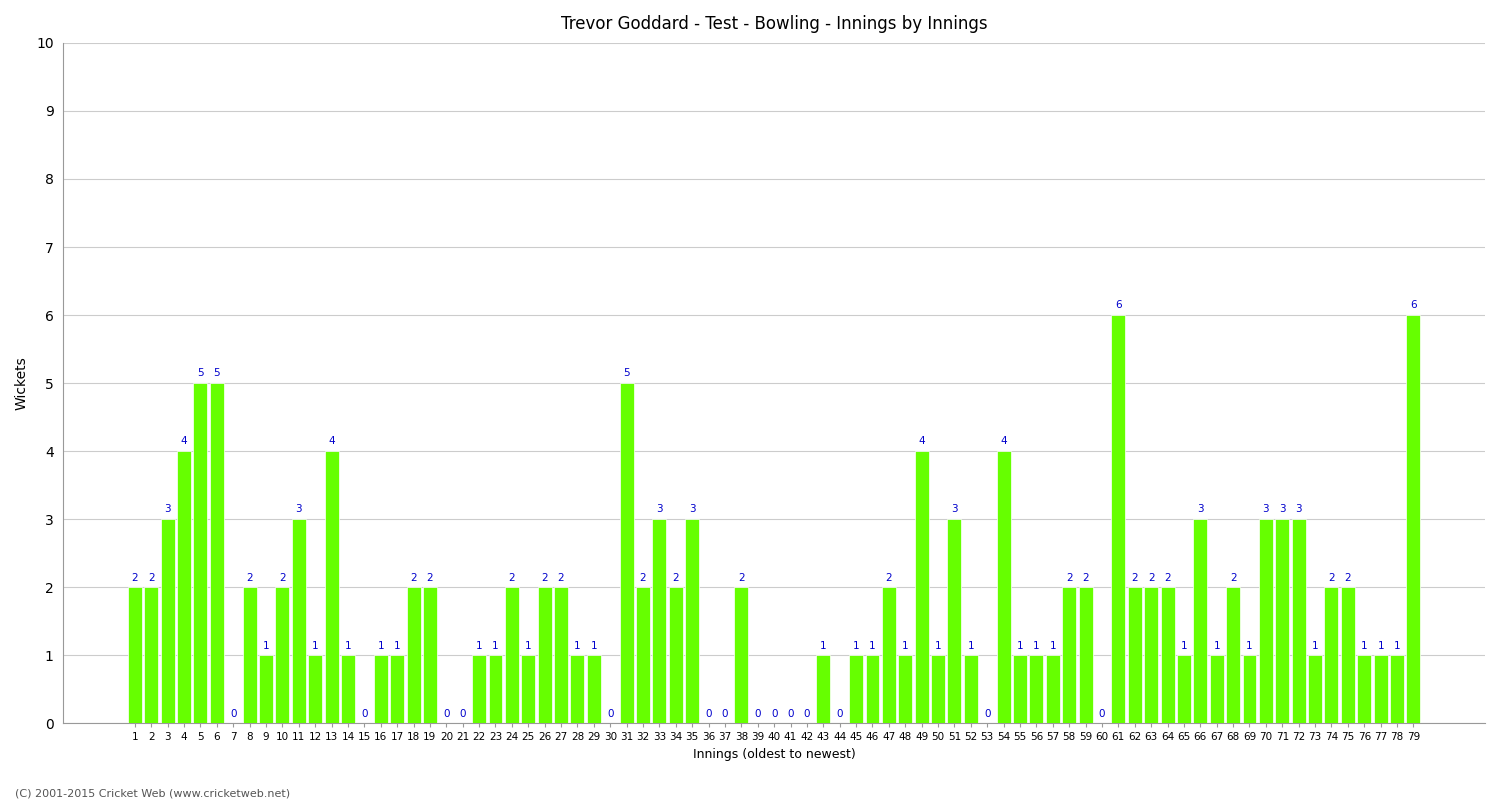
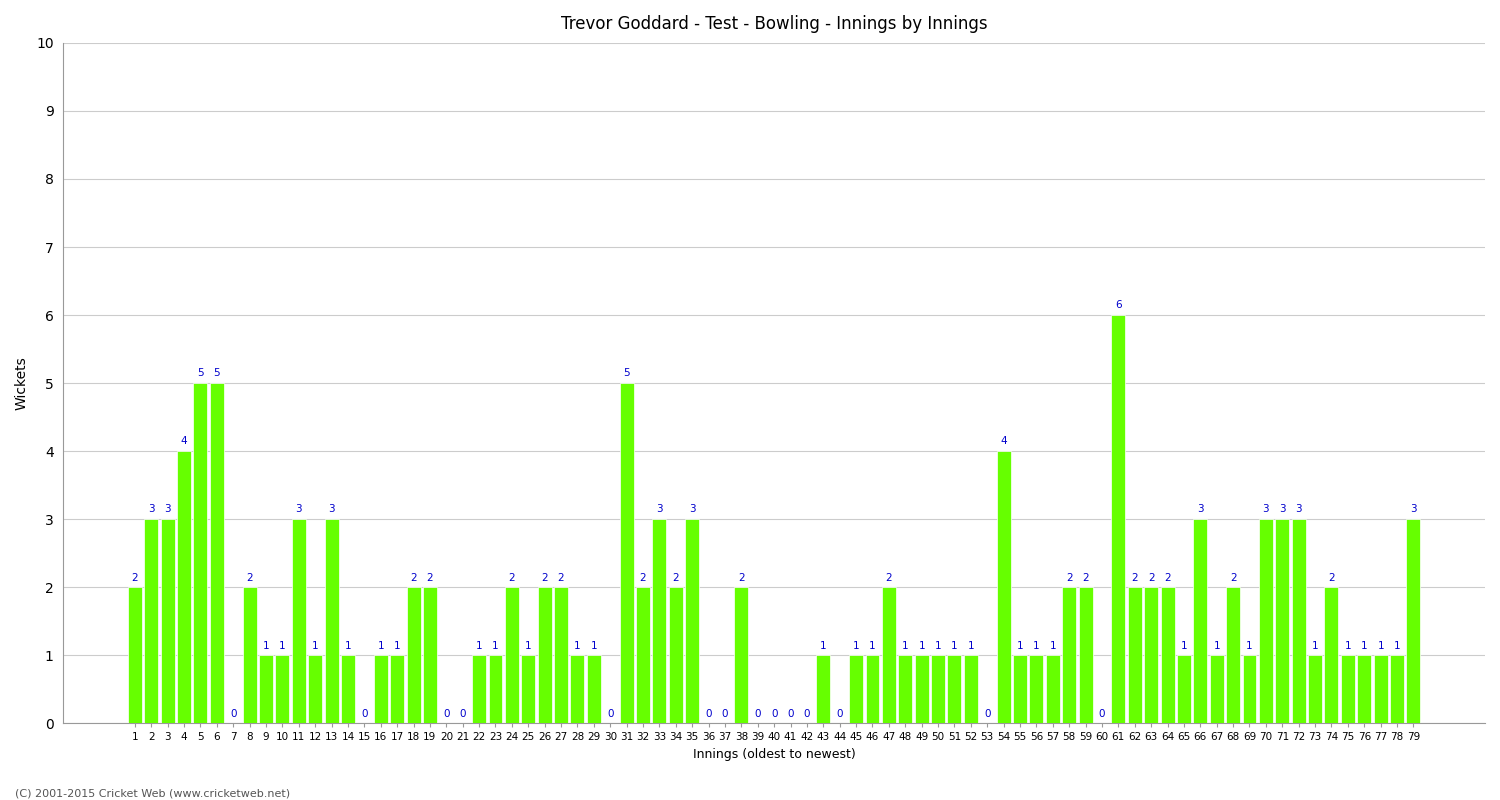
2: 2 -> 3
10: 2 -> 1
13: 4 -> 3
49: 4 -> 1
51: 3 -> 1
75: 2 -> 1
79: 6 -> 3
